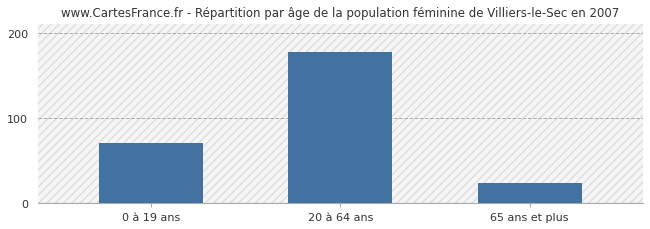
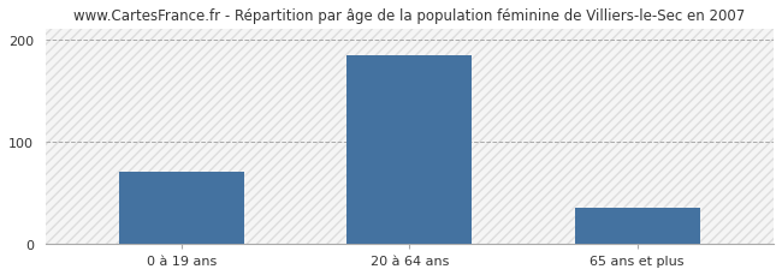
20 à 64 ans: 178 -> 185
65 ans et plus: 24 -> 35
